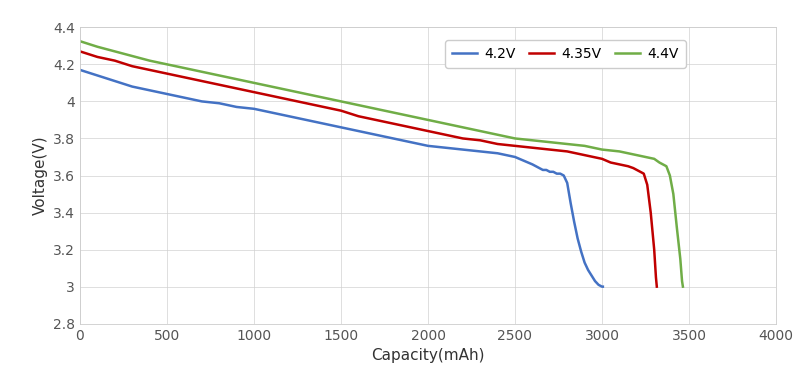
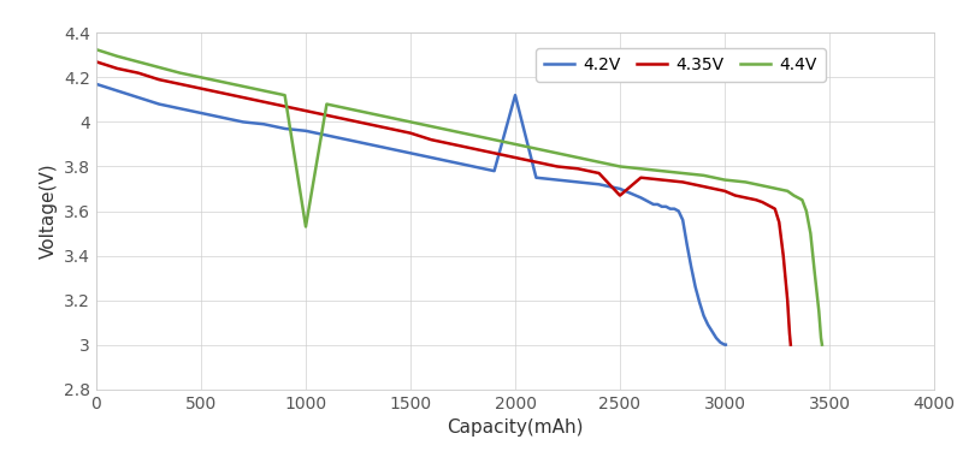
4.4V/1000: 4.10 -> 3.53
4.2V/2000: 3.76 -> 4.12
4.35V/2500: 3.76 -> 3.67
